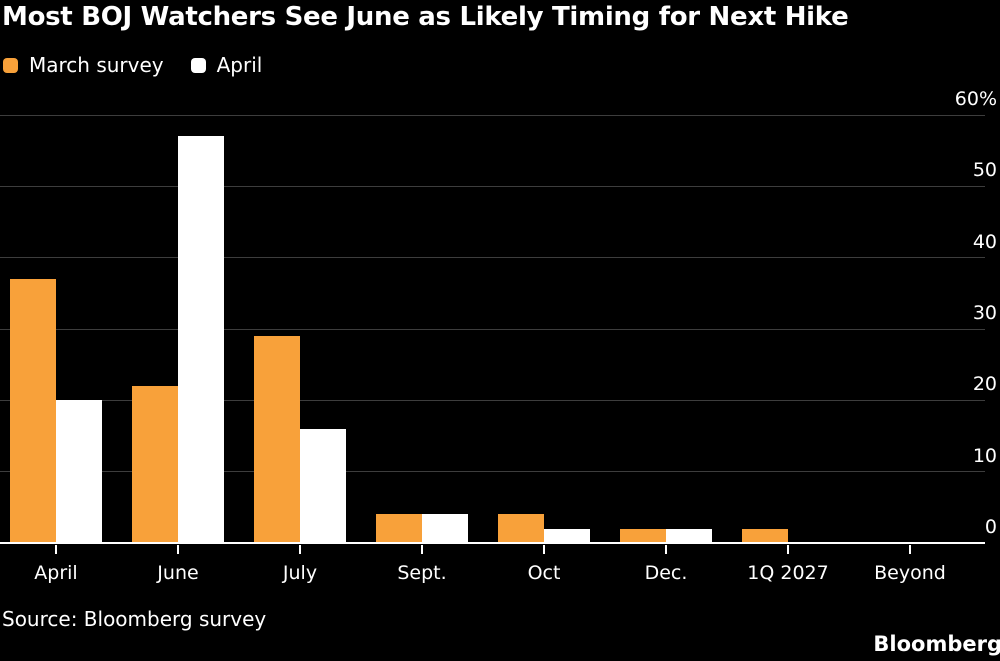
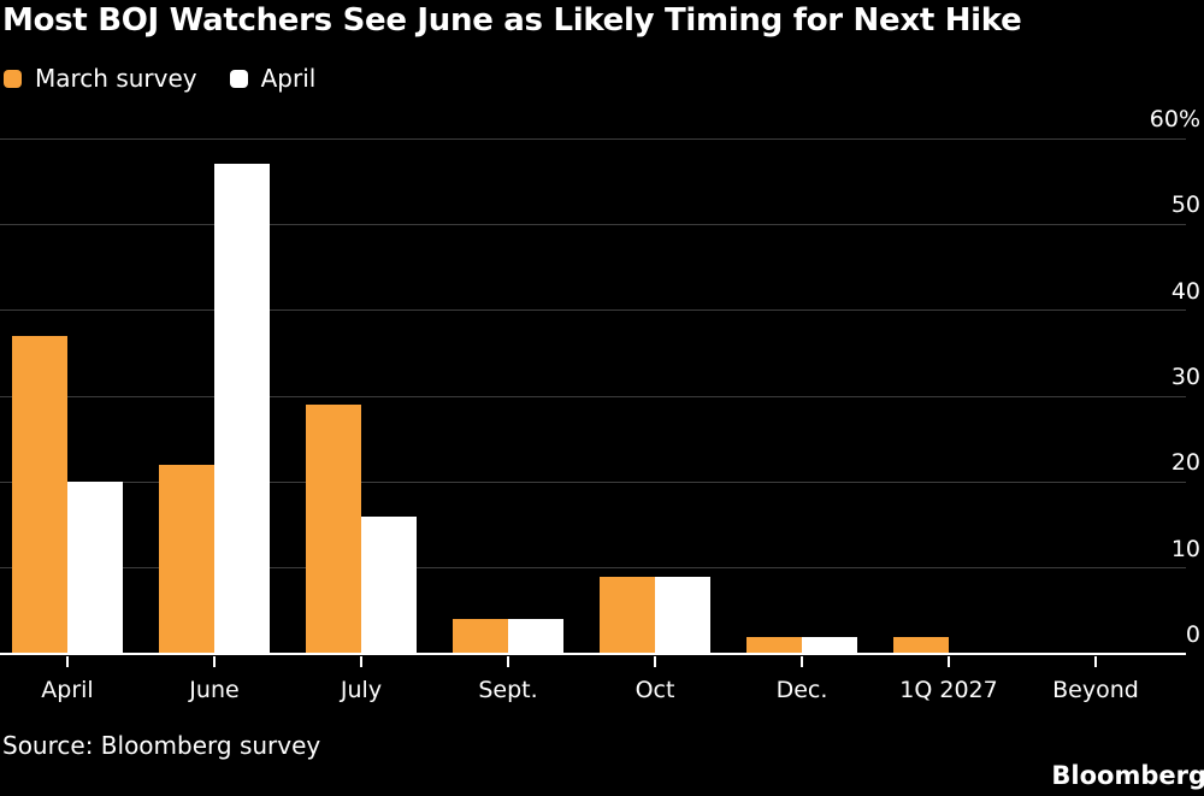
March survey/Oct: 4% -> 9%
April/Oct: 2% -> 9%
